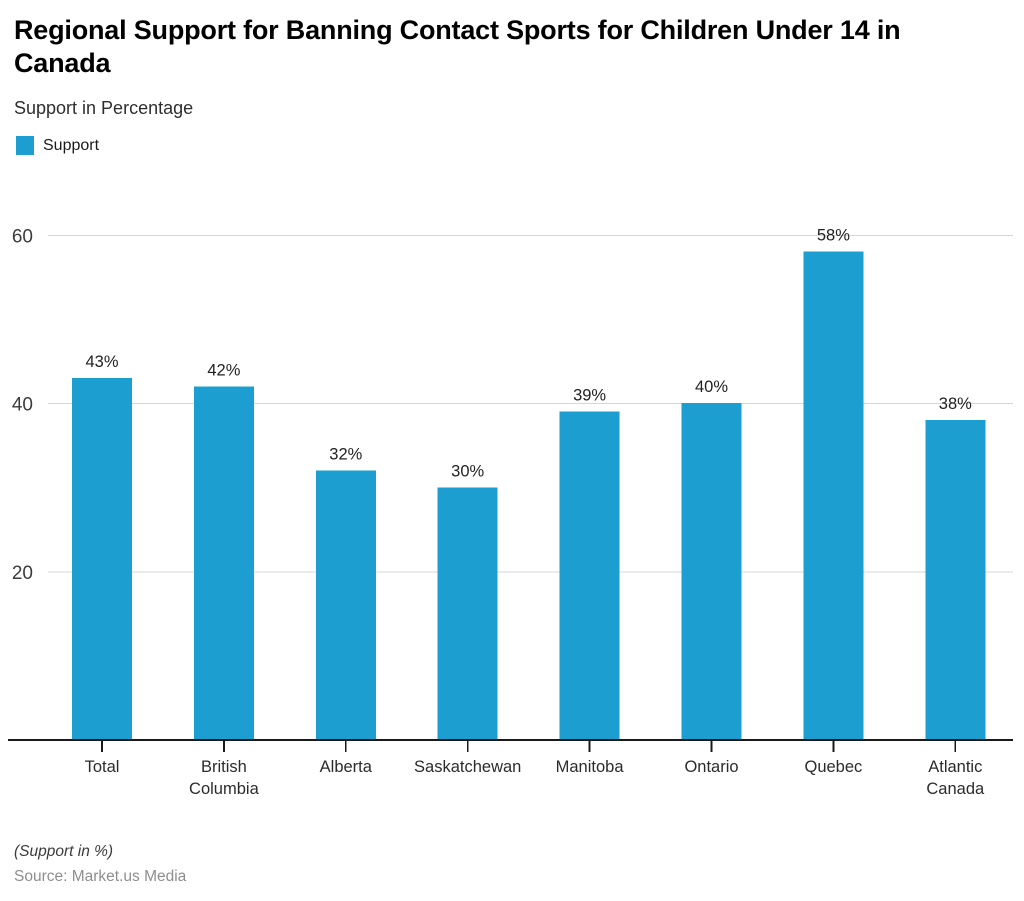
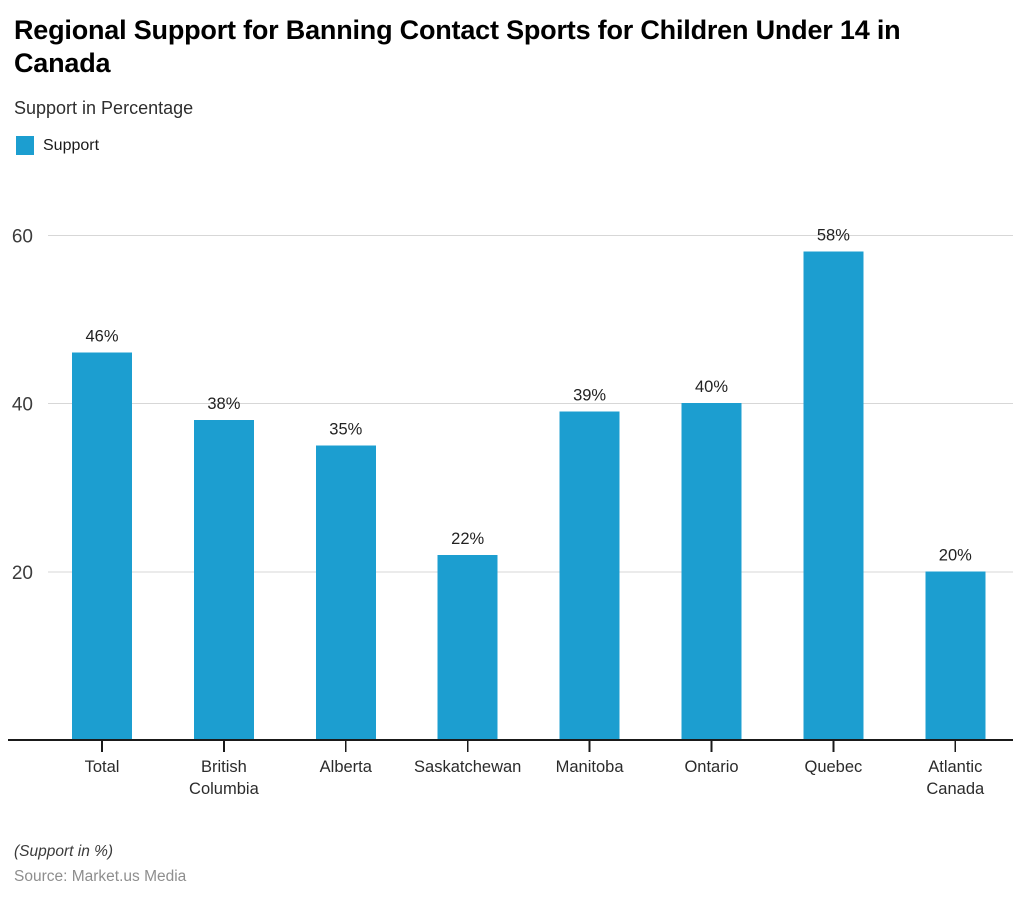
Total: 43% -> 46%
British Columbia: 42% -> 38%
Alberta: 32% -> 35%
Saskatchewan: 30% -> 22%
Atlantic Canada: 38% -> 20%
